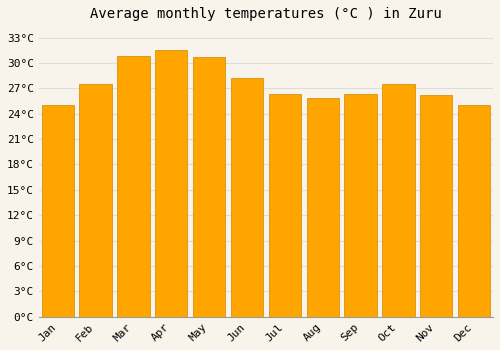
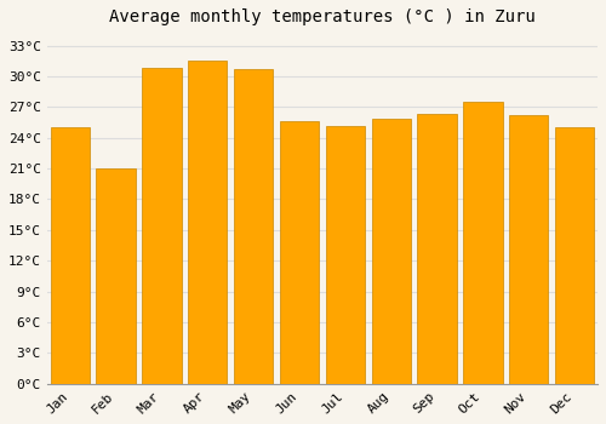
Feb: 27.5°C -> 21.0°C
Jun: 28.2°C -> 25.6°C
Jul: 26.3°C -> 25.2°C
